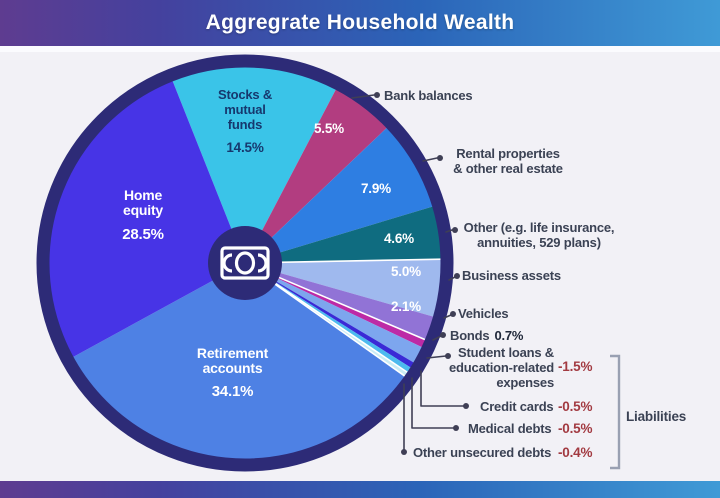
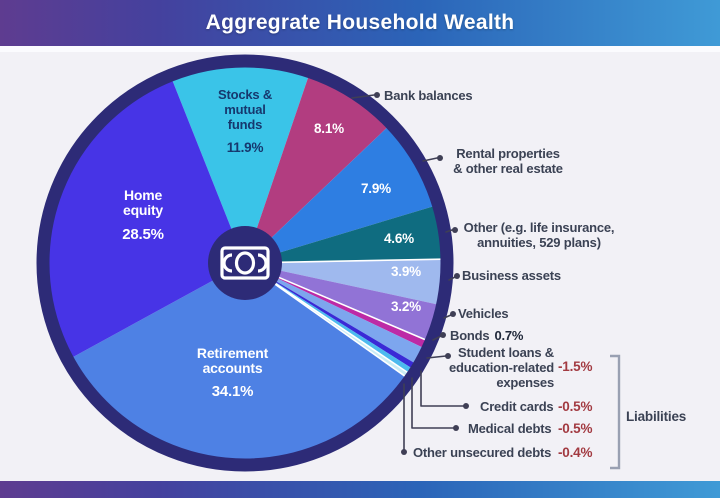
Stocks & mutual funds: 14.5% -> 11.9%
Bank balances: 5.5% -> 8.1%
Business assets: 5.0% -> 3.9%
Vehicles: 2.1% -> 3.2%
